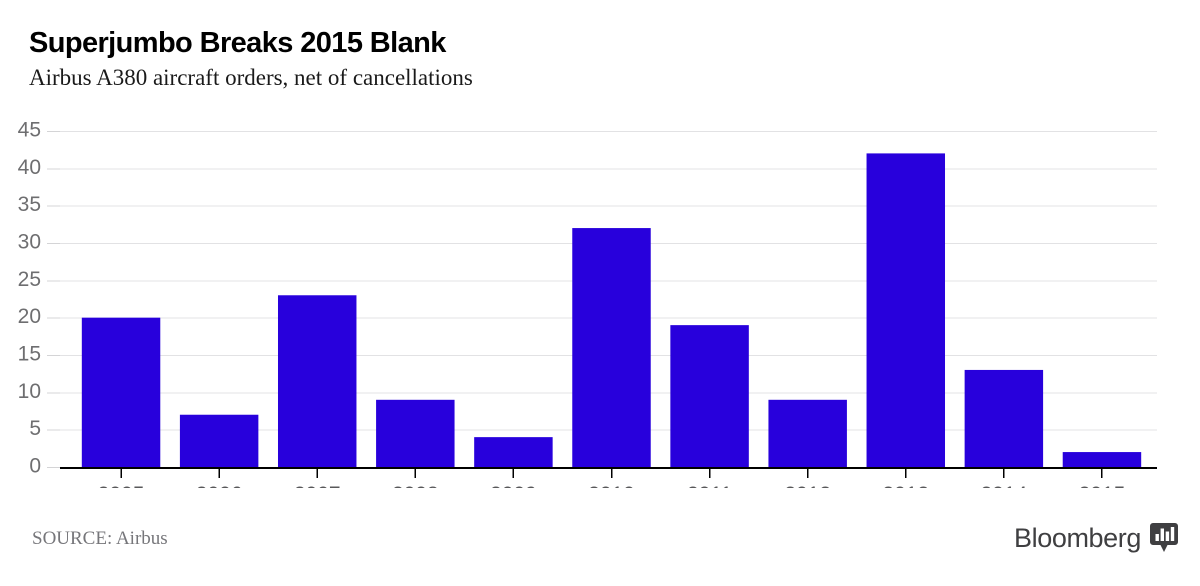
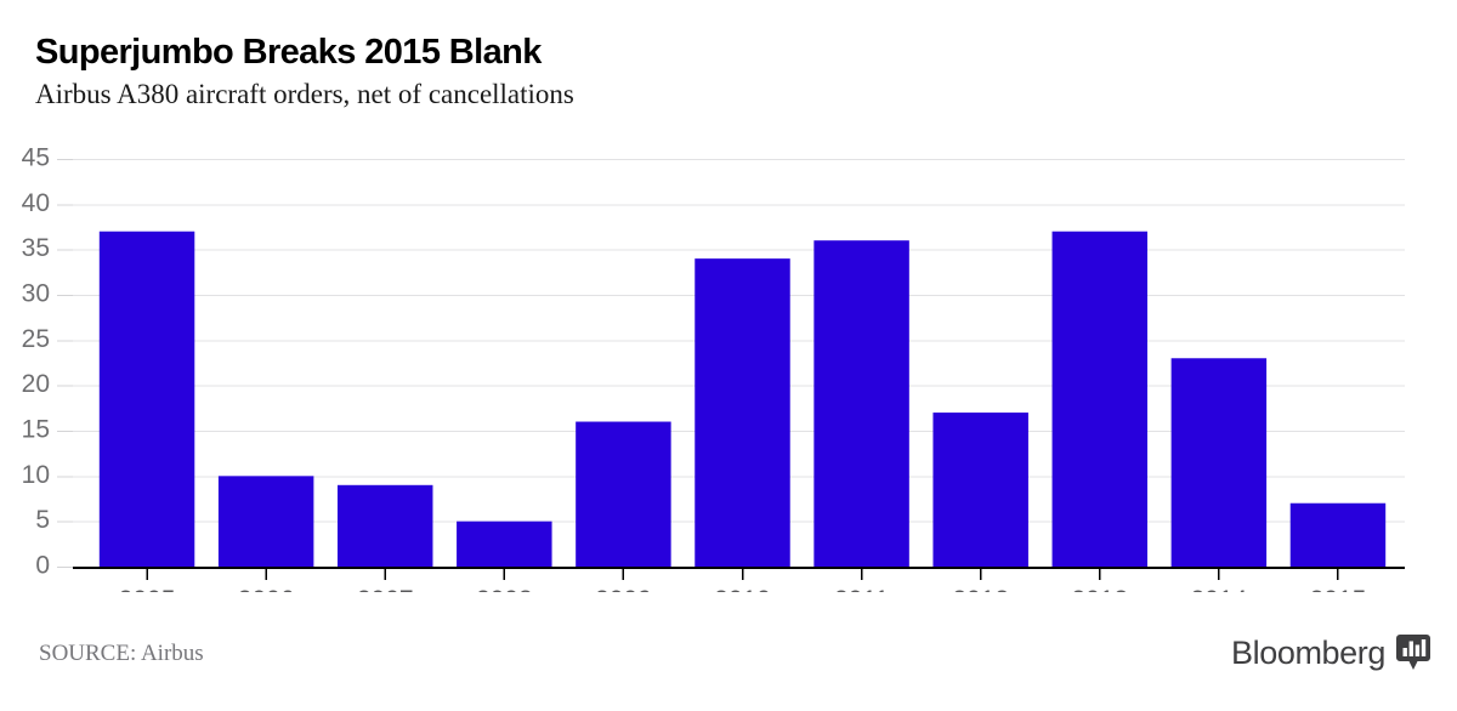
2005: 20 -> 37
2006: 7 -> 10
2007: 23 -> 9
2008: 9 -> 5
2009: 4 -> 16
2010: 32 -> 34
2011: 19 -> 36
2012: 9 -> 17
2013: 42 -> 37
2014: 13 -> 23
2015: 2 -> 7
